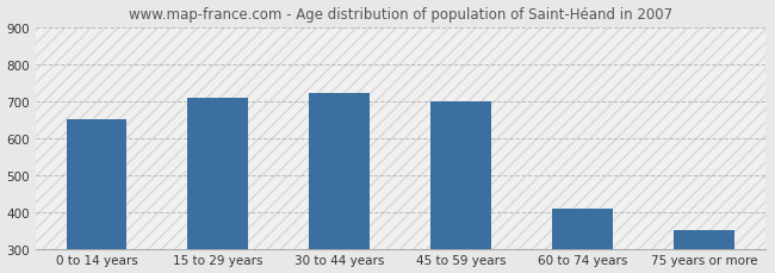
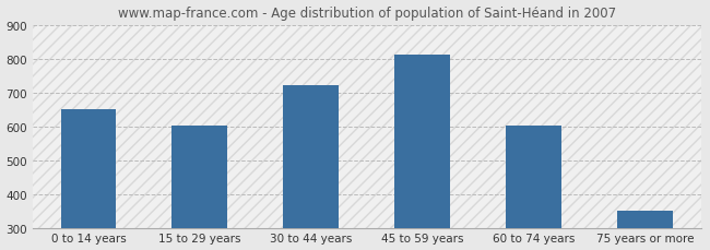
15 to 29 years: 710 -> 601
45 to 59 years: 700 -> 811
60 to 74 years: 410 -> 601
